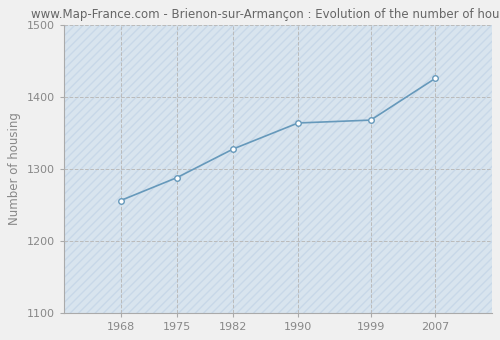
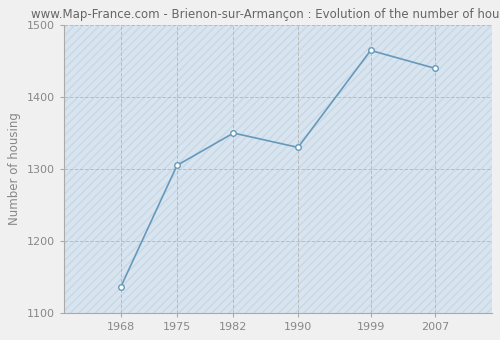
1968: 1256 -> 1135
1975: 1288 -> 1305
1982: 1328 -> 1350
1990: 1364 -> 1330
1999: 1368 -> 1465
2007: 1426 -> 1440
